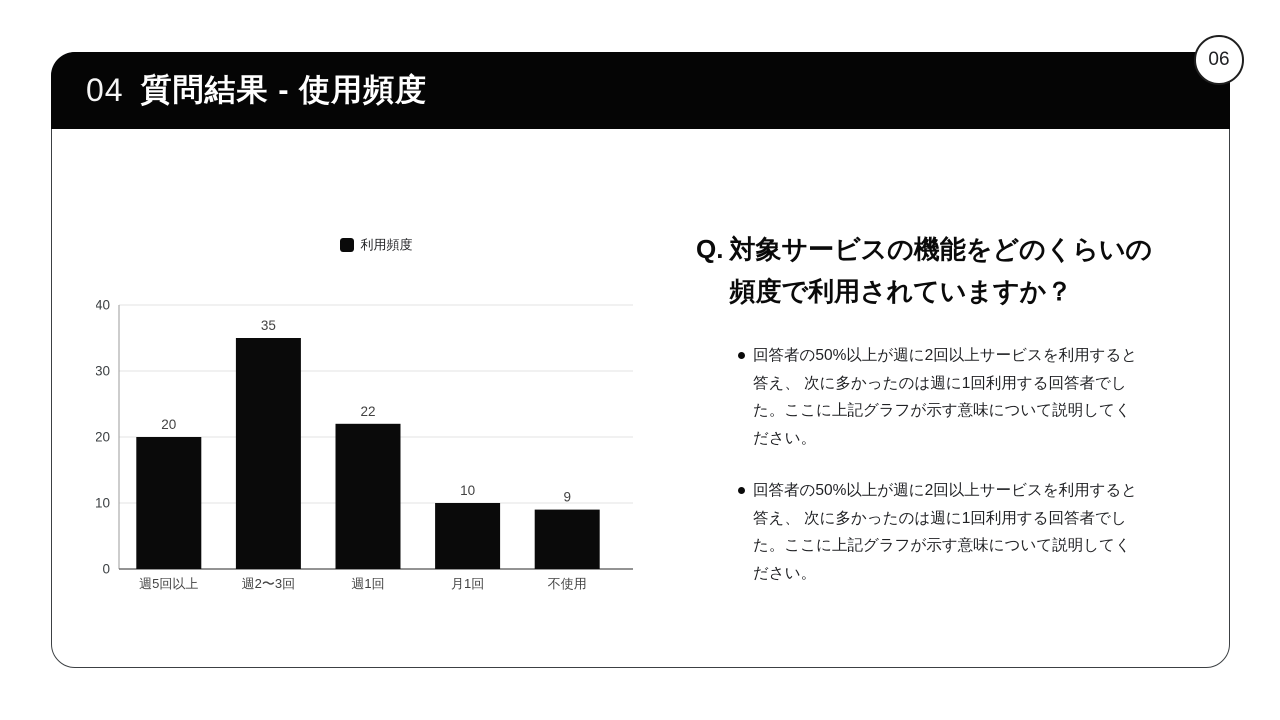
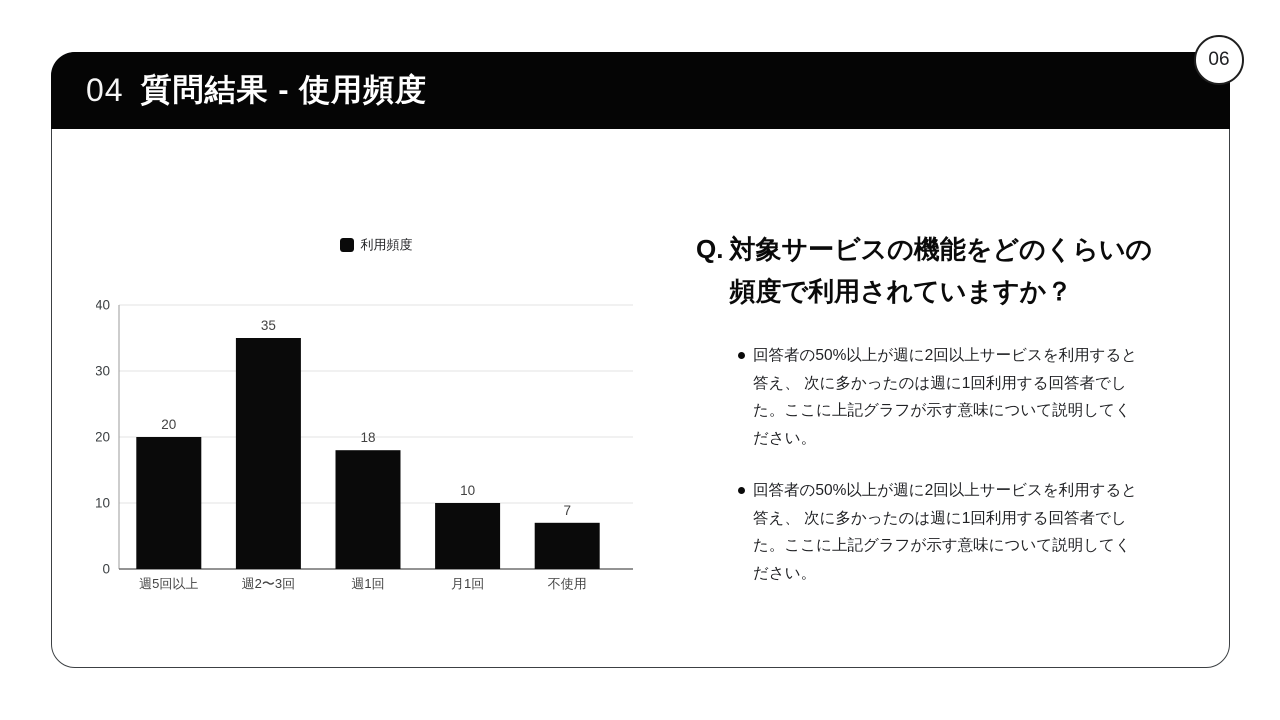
週1回: 22 -> 18
不使用: 9 -> 7
